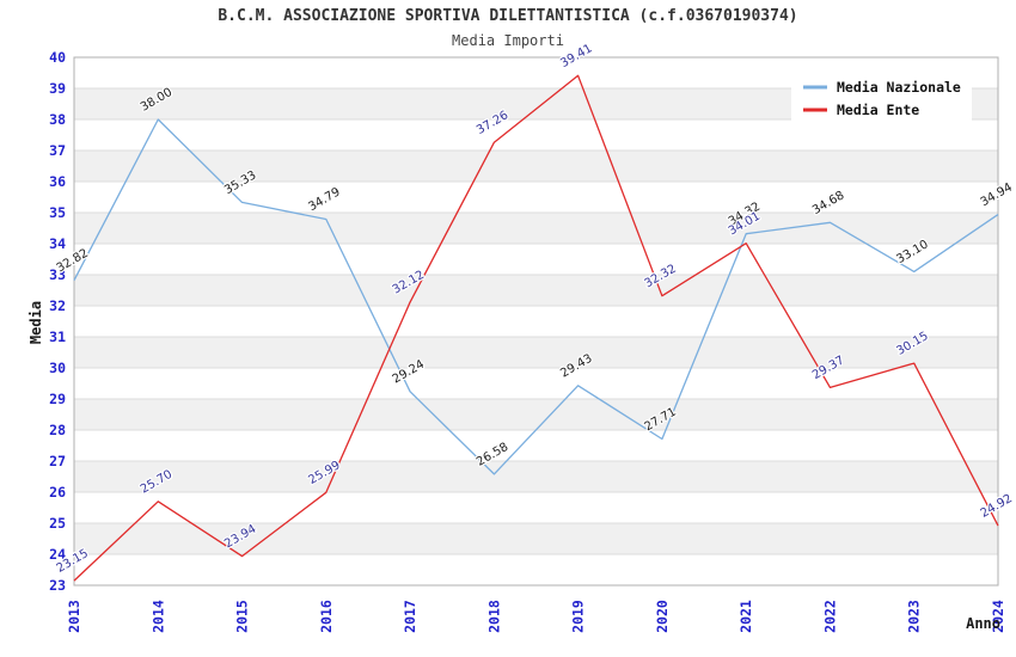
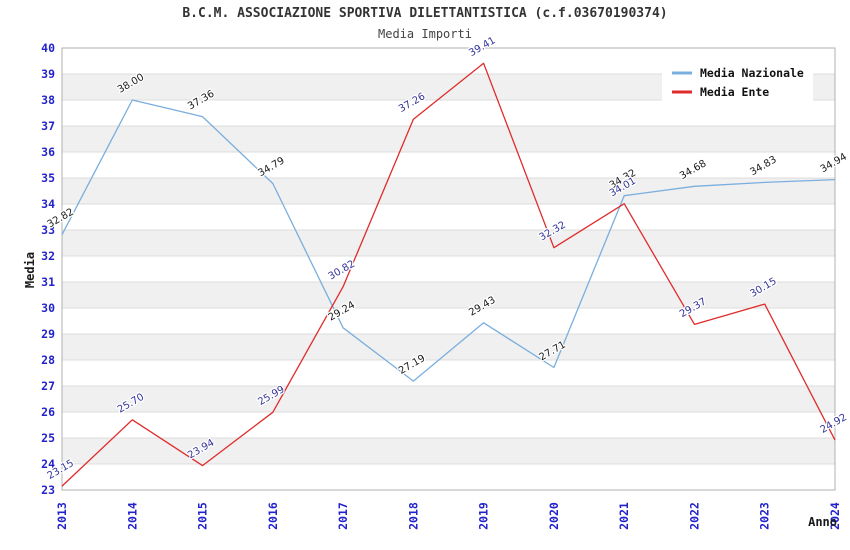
Media Nazionale/2015: 35.33 -> 37.36
Media Ente/2017: 32.12 -> 30.82
Media Nazionale/2018: 26.58 -> 27.19
Media Nazionale/2023: 33.10 -> 34.83
